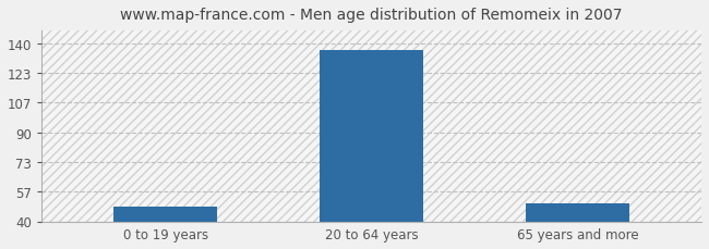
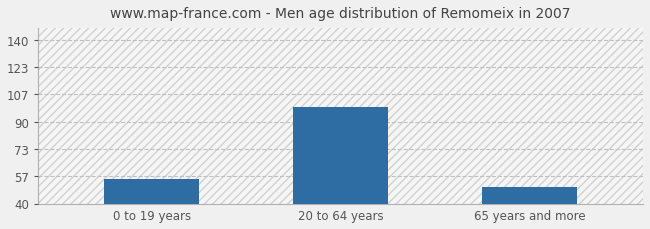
0 to 19 years: 48 -> 55
20 to 64 years: 136 -> 99
